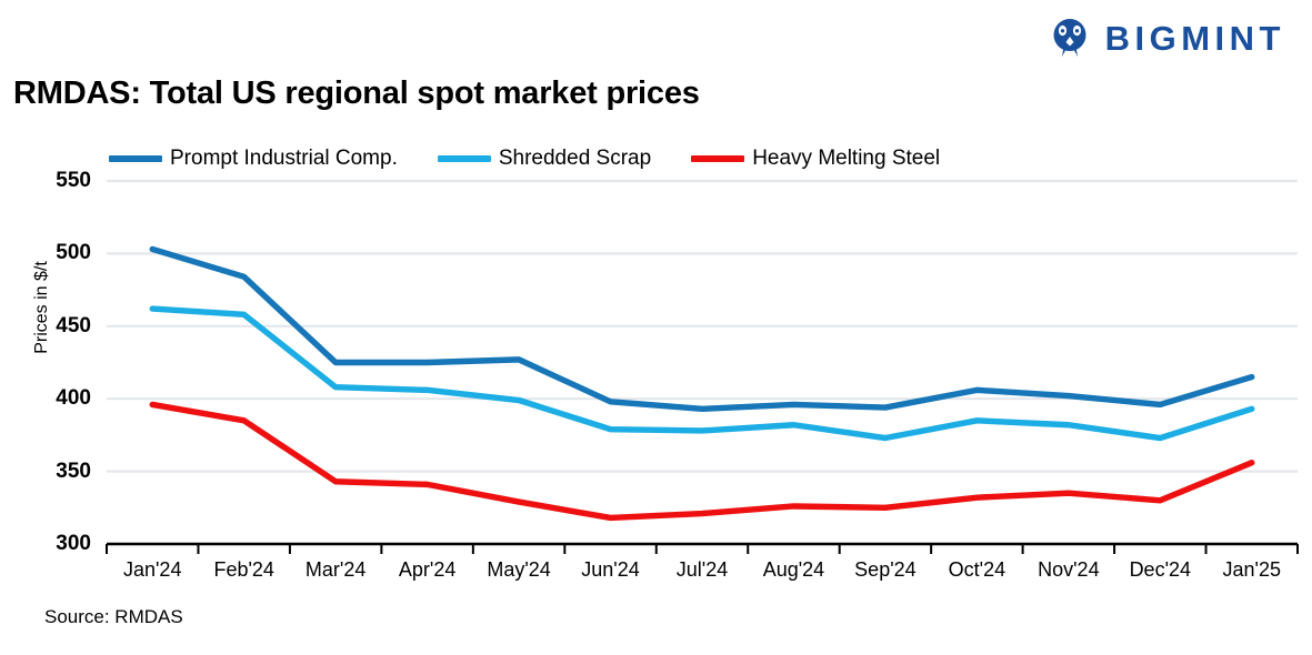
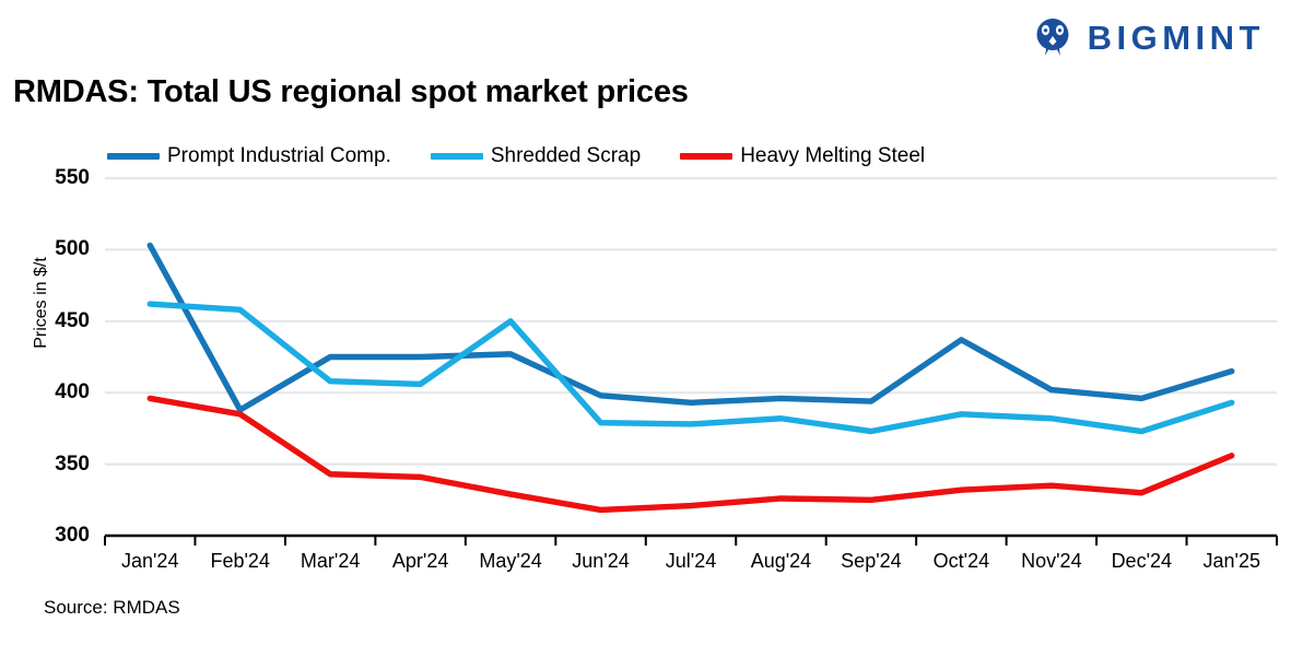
Prompt Industrial Comp./Feb'24: 484 -> 388
Shredded Scrap/May'24: 399 -> 450
Prompt Industrial Comp./Oct'24: 406 -> 437
